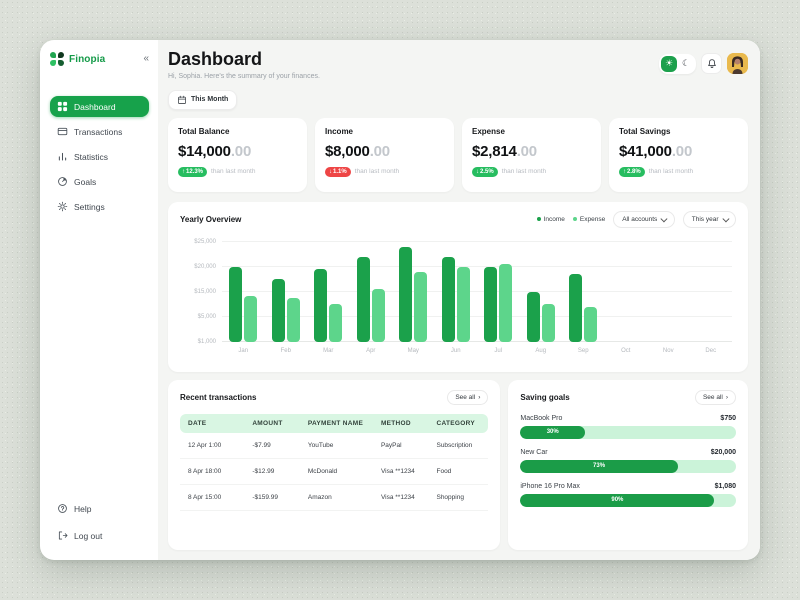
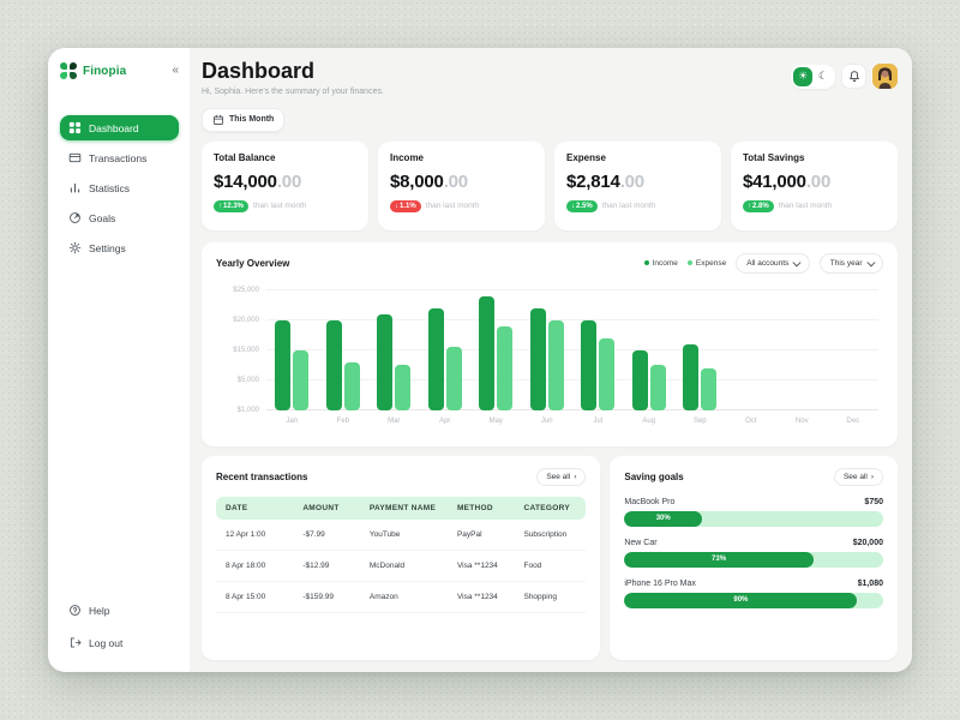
Expense/Jan: $14000 -> $15000
Income/Feb: $18000 -> $20000
Expense/Feb: $12000 -> $11000
Income/Mar: $20000 -> $21000
Expense/Jul: $20000 -> $17000
Income/Sep: $18000 -> $16000
